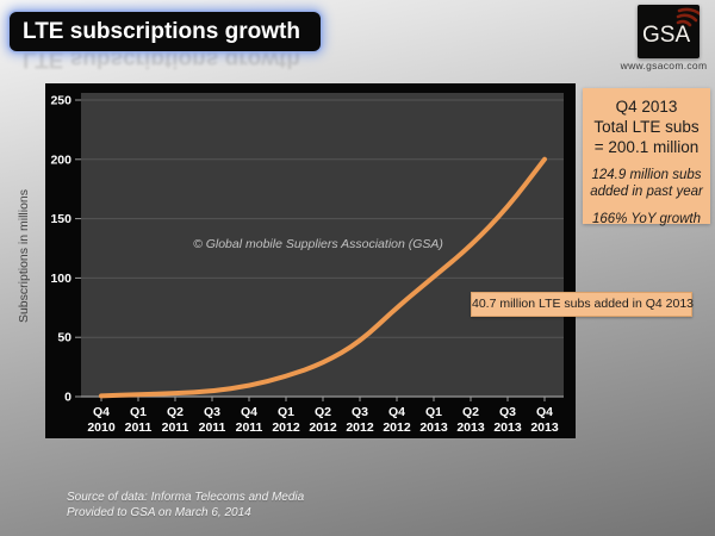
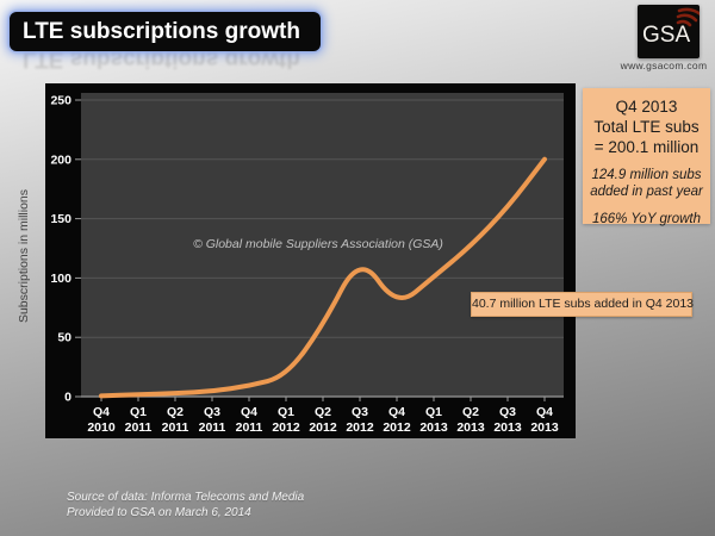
Q2 2012: 30 -> 60
Q3 2012: 50 -> 120
